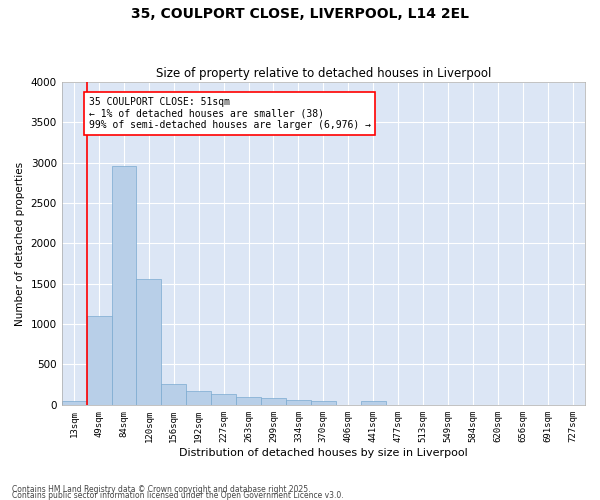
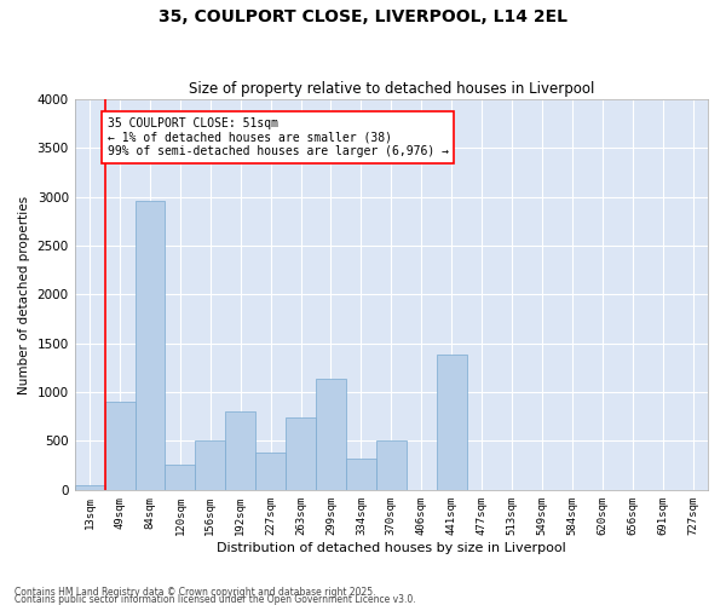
49sqm: 1100 -> 900
120sqm: 1560 -> 260
156sqm: 260 -> 500
192sqm: 180 -> 800
227sqm: 130 -> 380
263sqm: 100 -> 740
299sqm: 80 -> 1140
334sqm: 60 -> 320
370sqm: 40 -> 500
441sqm: 40 -> 1380
